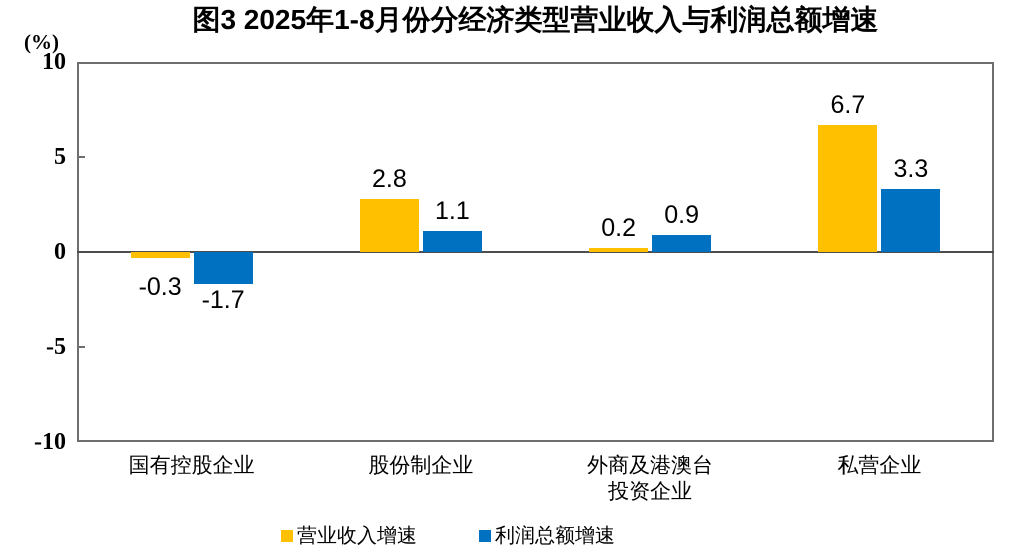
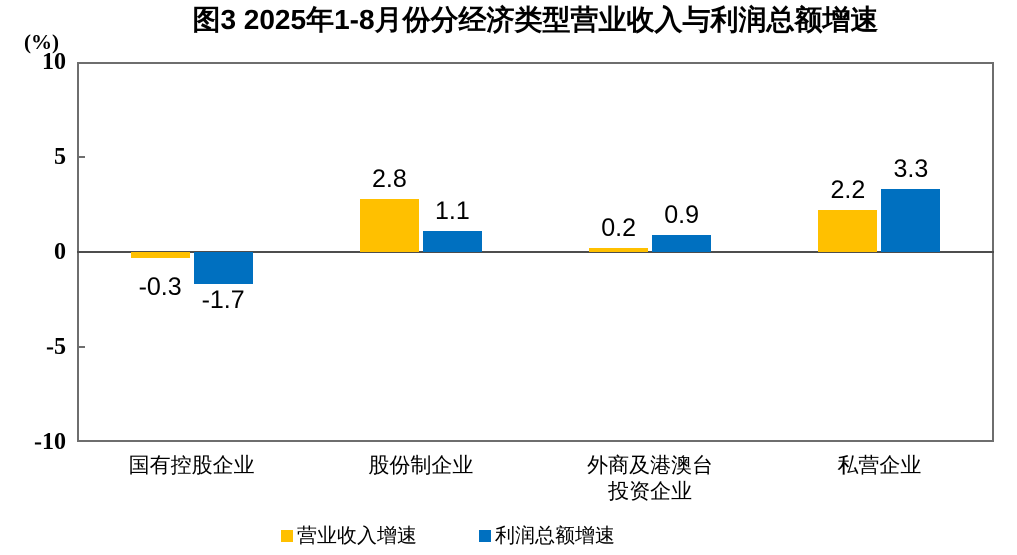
营业收入增速/私营企业: 6.7 -> 2.2
